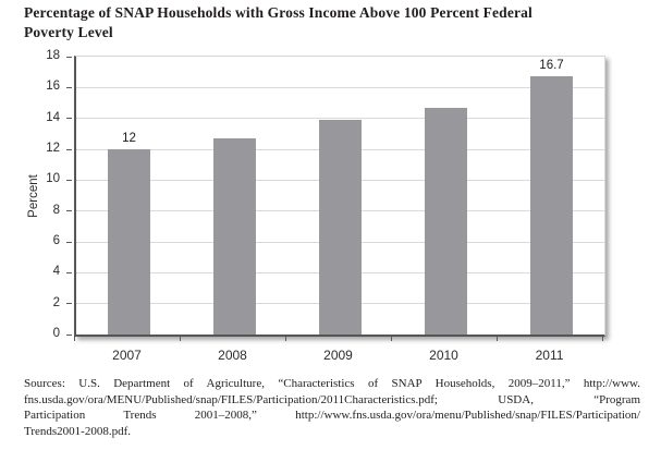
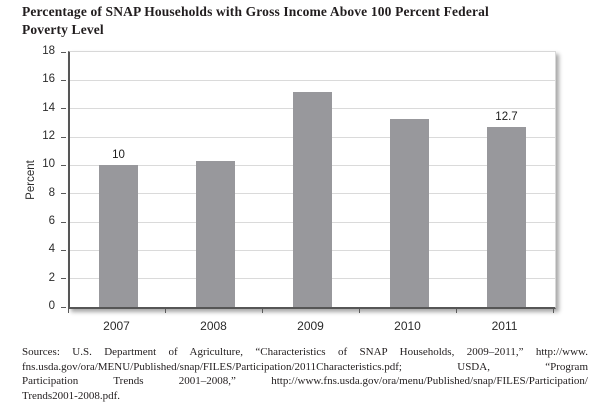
2007: 12 -> 10
2008: 12.7 -> 10.3
2009: 13.9 -> 15.2
2010: 14.7 -> 13.3
2011: 16.7 -> 12.7
